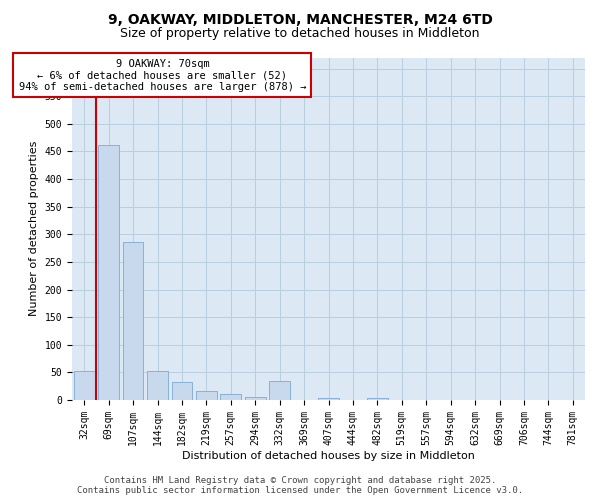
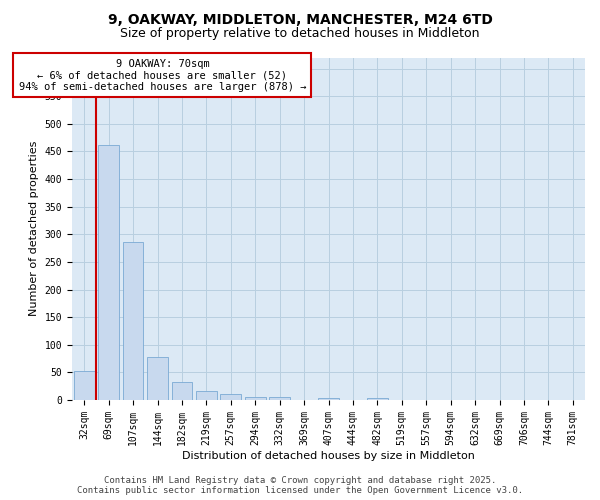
144sqm: 52 -> 77
332sqm: 34 -> 5
